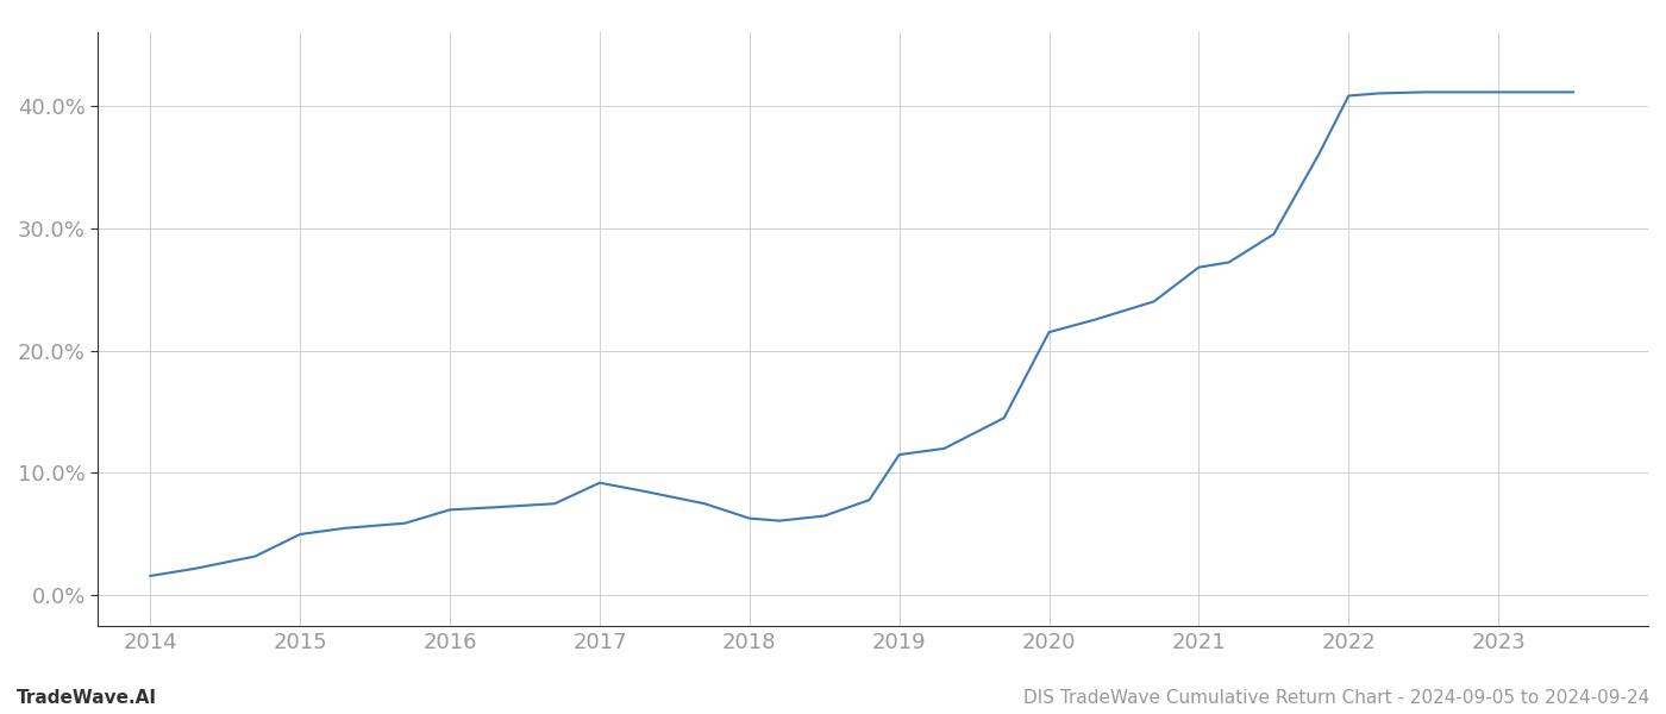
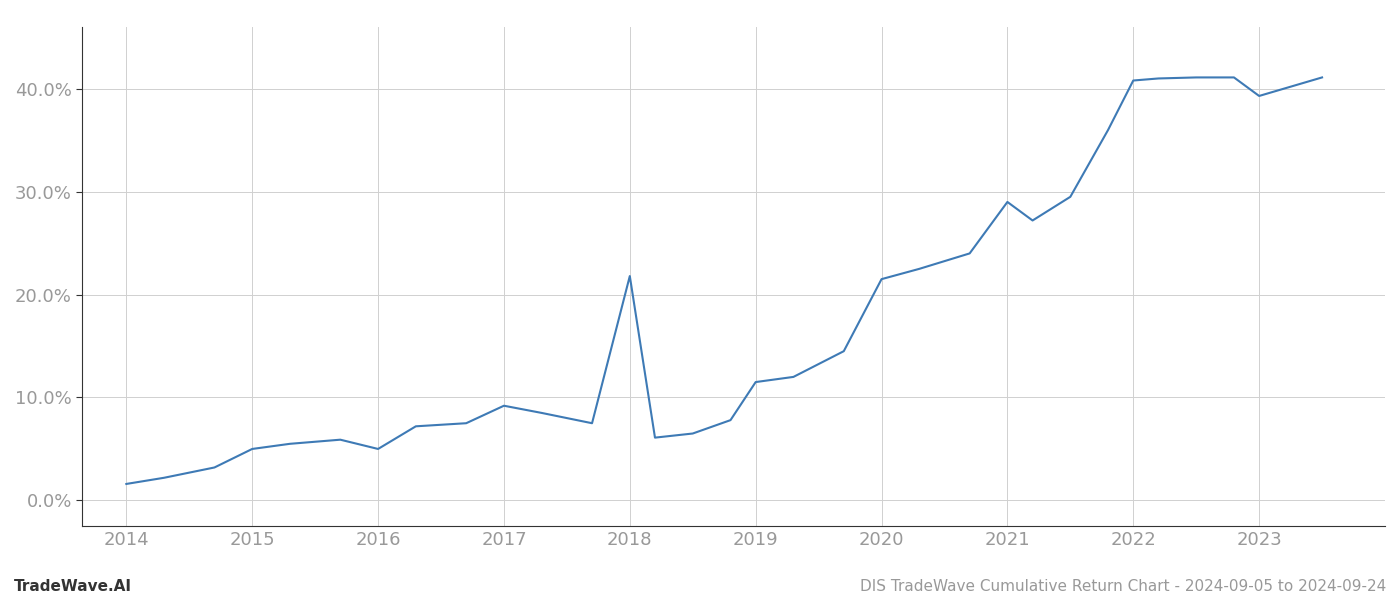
2016: 7.0% -> 5.0%
2018: 6.3% -> 21.8%
2021: 26.8% -> 29.0%
2023: 41.1% -> 39.3%
